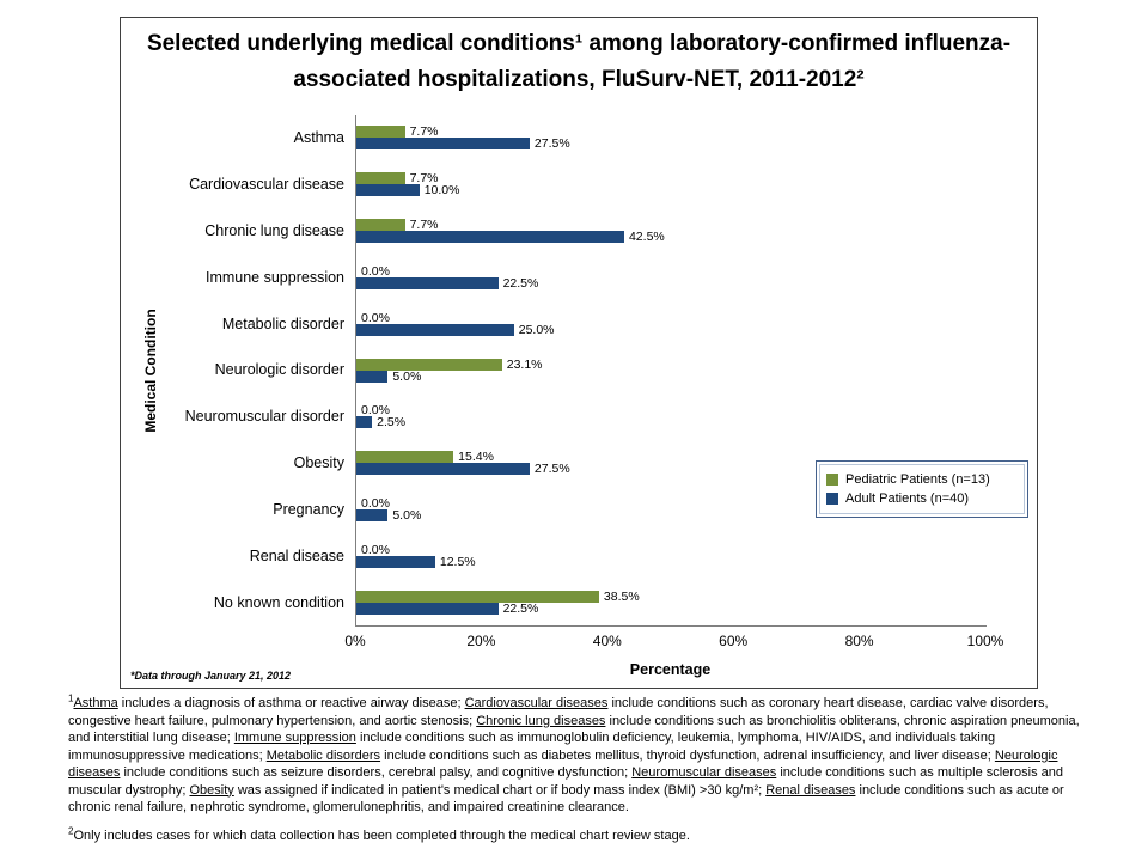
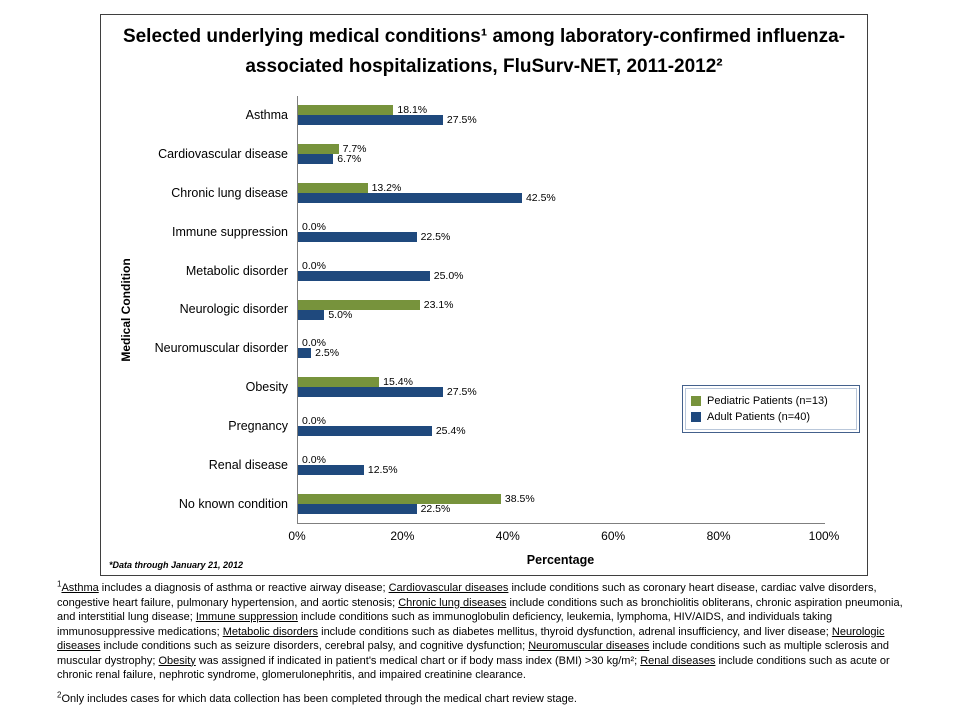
Pediatric Patients (n=13)/Asthma: 7.7% -> 18.1%
Adult Patients (n=40)/Cardiovascular disease: 10.0% -> 6.7%
Pediatric Patients (n=13)/Chronic lung disease: 7.7% -> 13.2%
Adult Patients (n=40)/Pregnancy: 5.0% -> 25.4%
